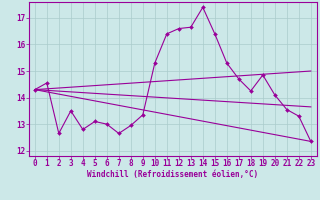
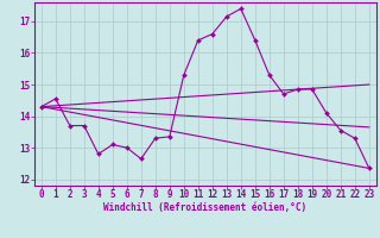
2: 12.65 -> 13.70
3: 13.50 -> 13.70
8: 12.95 -> 13.30
13: 16.65 -> 17.15
18: 14.25 -> 14.85
